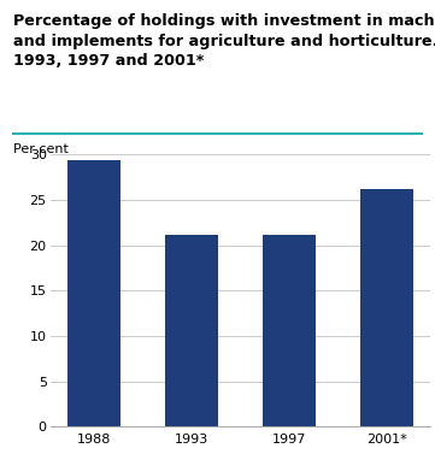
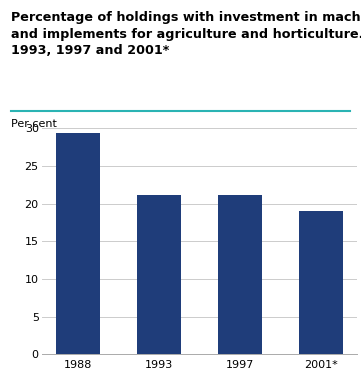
2001*: 26.2 -> 19.0
